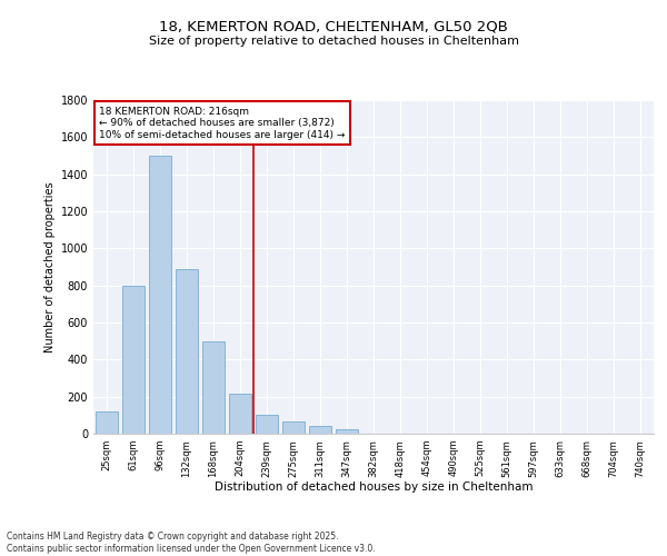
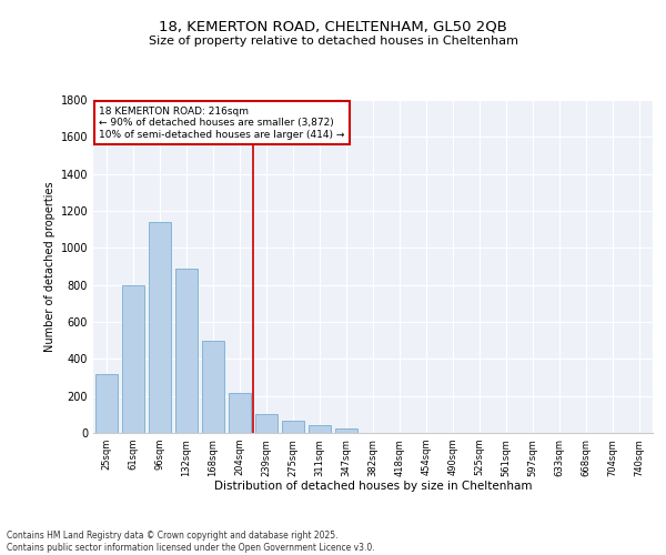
25sqm: 120 -> 320
96sqm: 1500 -> 1140
